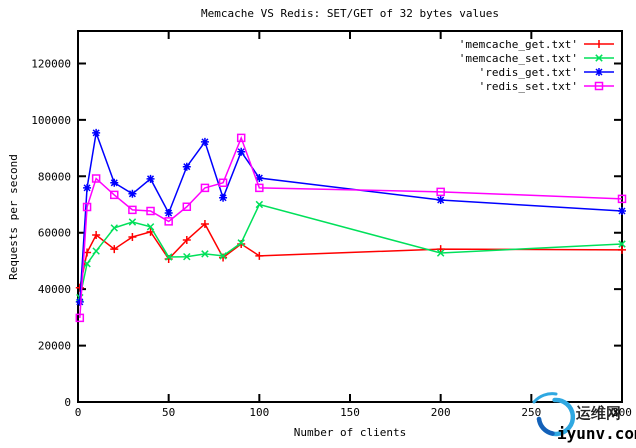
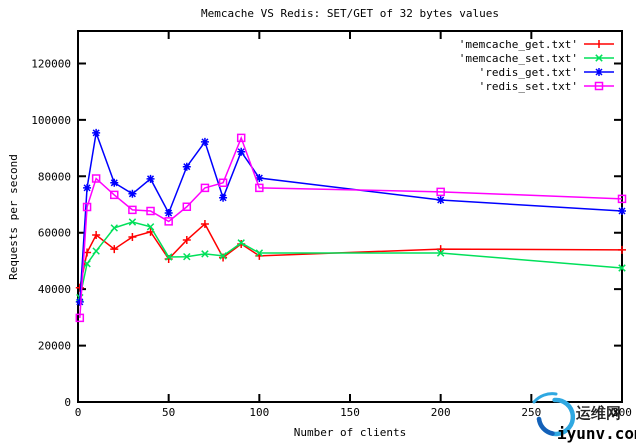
'memcache_set.txt'/100: 70000 -> 53000
'memcache_set.txt'/300: 56000 -> 48000
